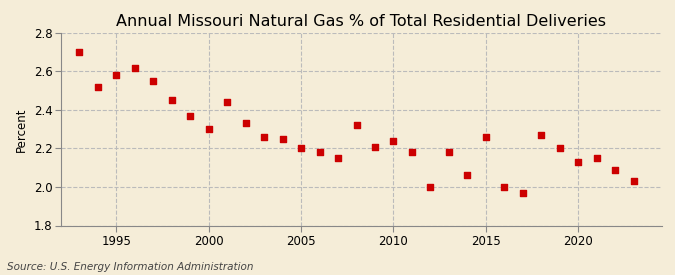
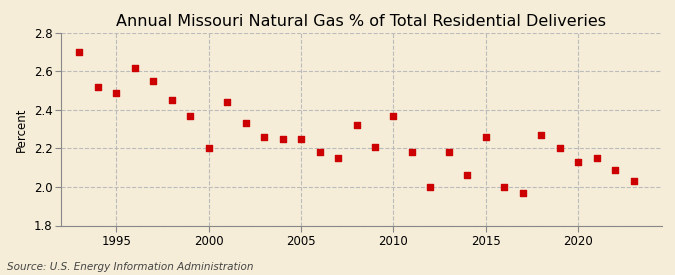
1995: 2.58 -> 2.49
2000: 2.30 -> 2.20
2005: 2.20 -> 2.25
2010: 2.24 -> 2.37
